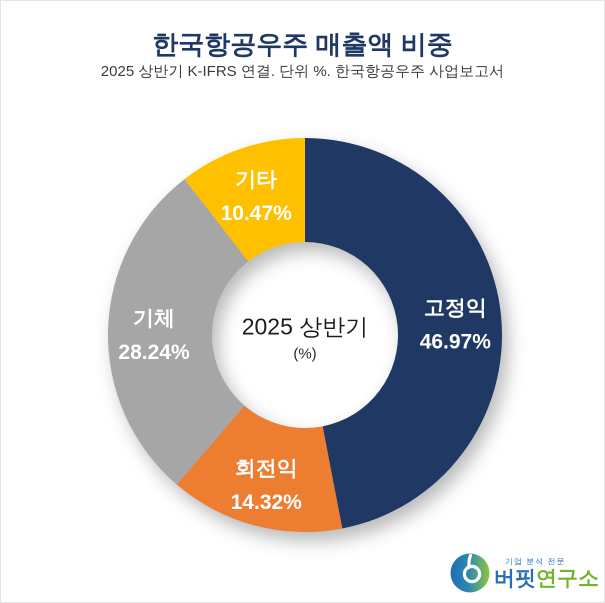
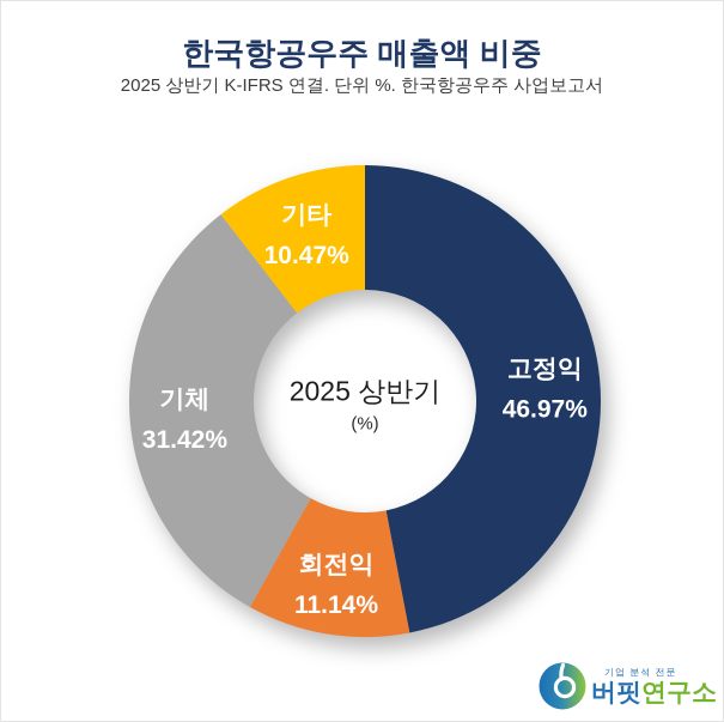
회전익: 14.32% -> 11.14%
기체: 28.24% -> 31.42%
